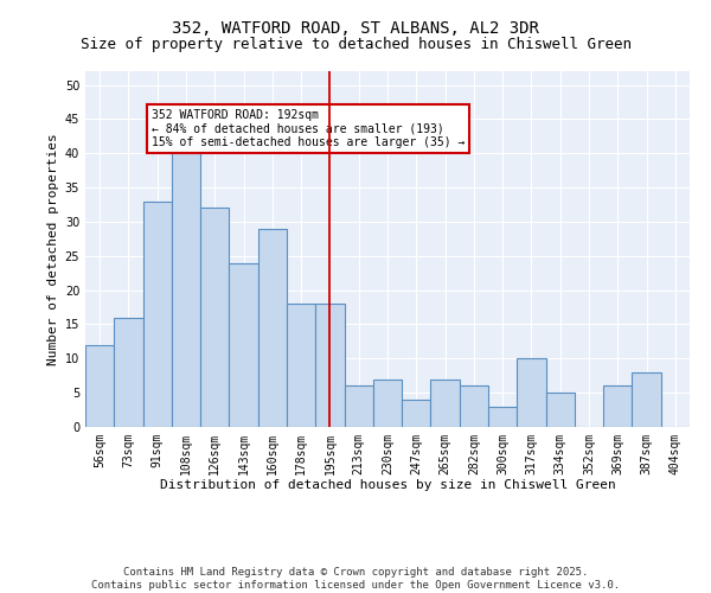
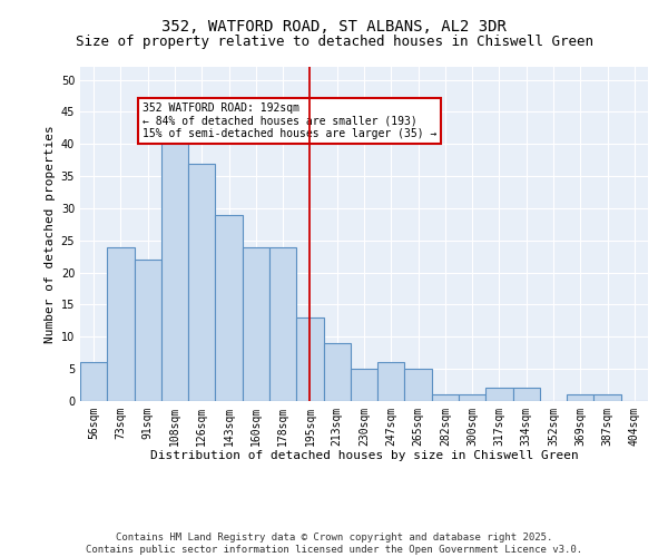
56sqm: 12 -> 6
73sqm: 16 -> 24
91sqm: 33 -> 22
126sqm: 32 -> 37
143sqm: 24 -> 29
160sqm: 29 -> 24
178sqm: 18 -> 24
195sqm: 18 -> 13
213sqm: 6 -> 9
230sqm: 7 -> 5
247sqm: 4 -> 6
265sqm: 7 -> 5
282sqm: 6 -> 1
300sqm: 3 -> 1
317sqm: 10 -> 2
334sqm: 5 -> 2
369sqm: 6 -> 1
387sqm: 8 -> 1
